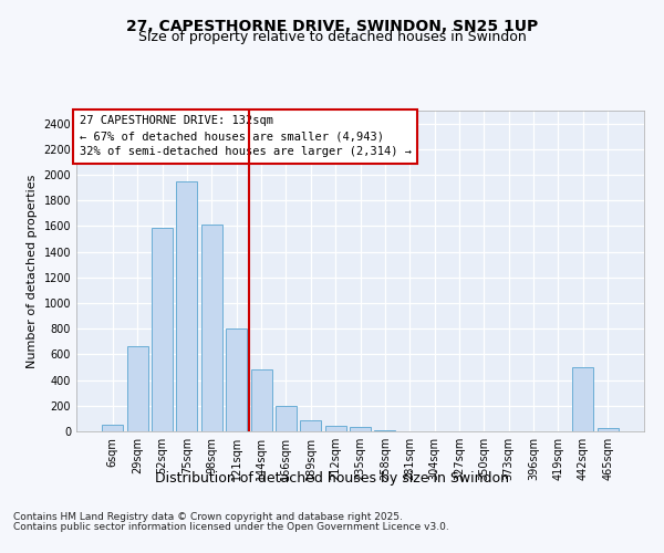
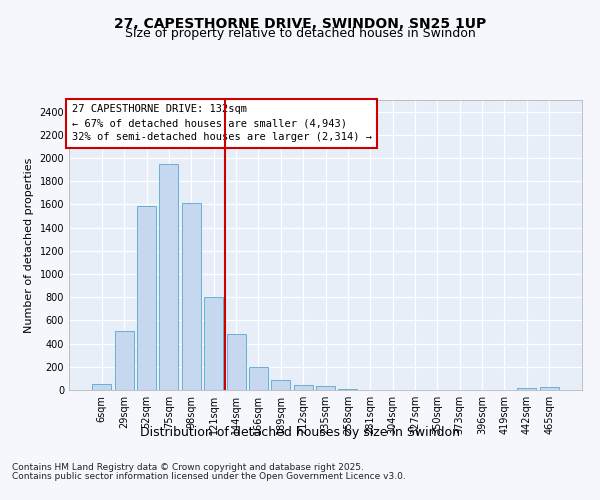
29sqm: 660 -> 510
442sqm: 500 -> 20
